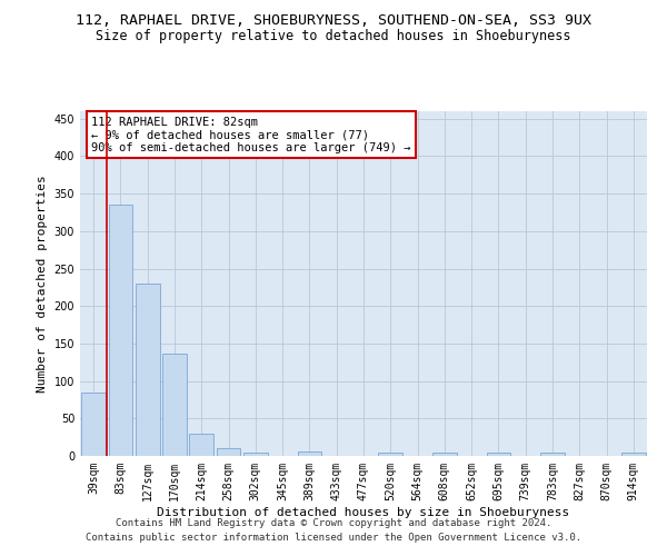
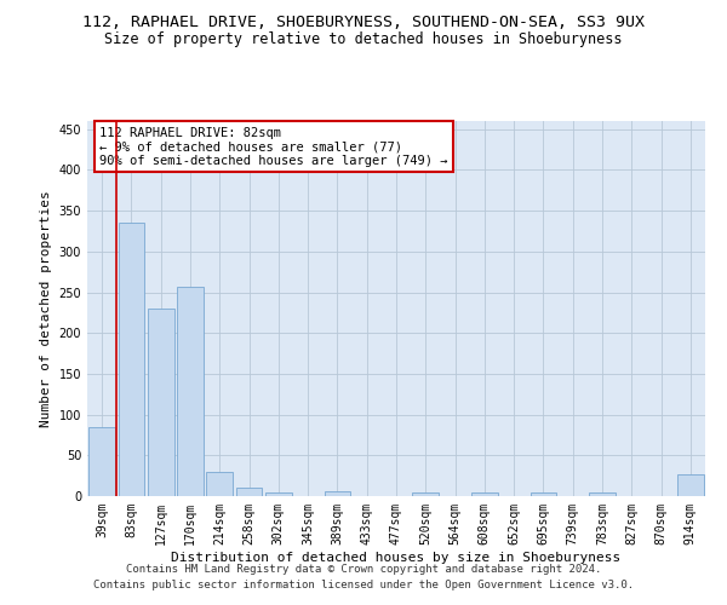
170sqm: 137 -> 256
914sqm: 5 -> 26
